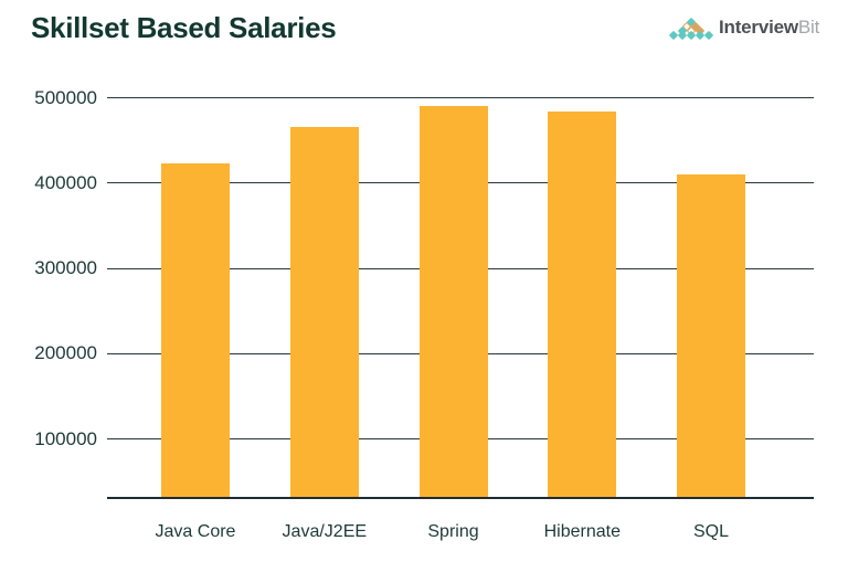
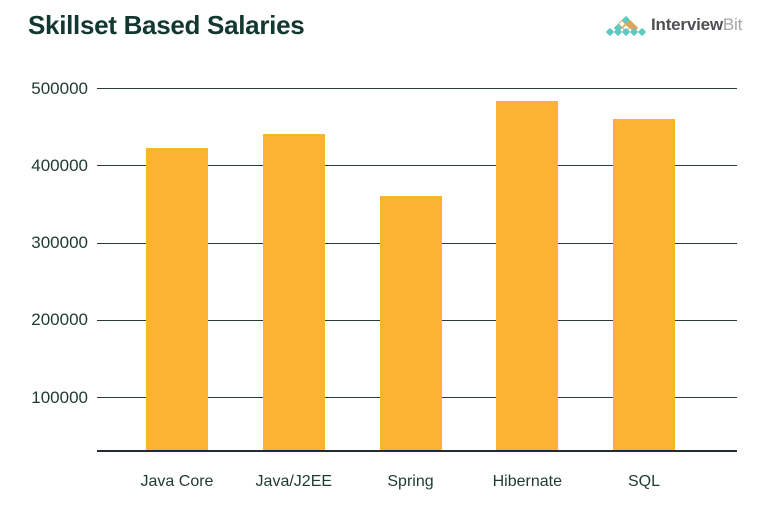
Java/J2EE: 460000 -> 440000
Spring: 490000 -> 360000
SQL: 410000 -> 460000
